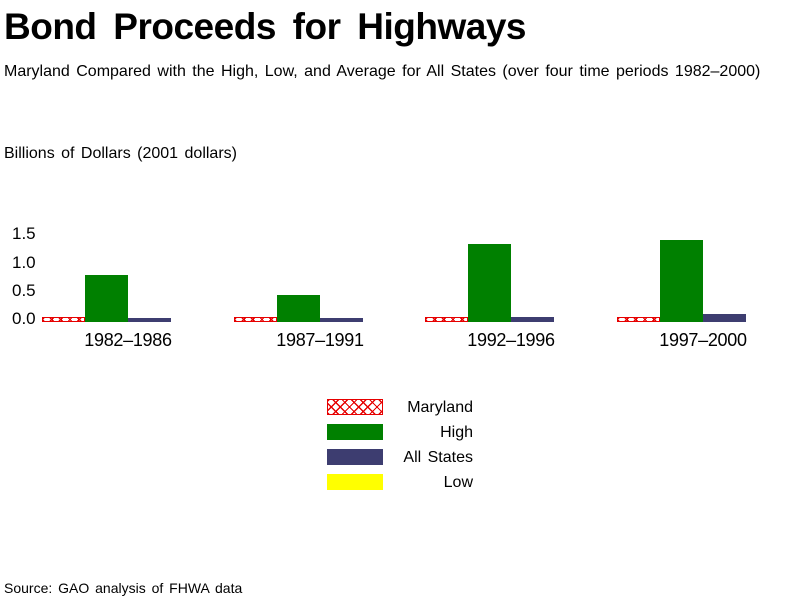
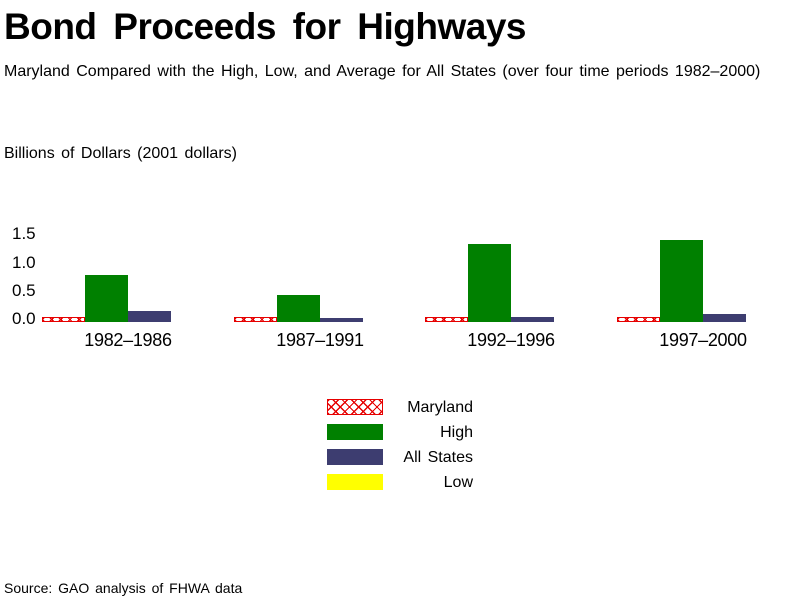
All States/1982–1986: 0.1 -> 0.2
